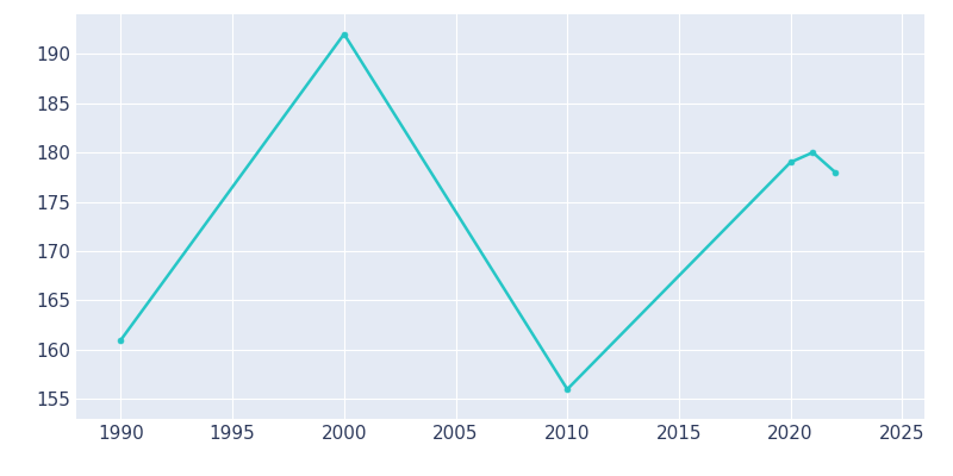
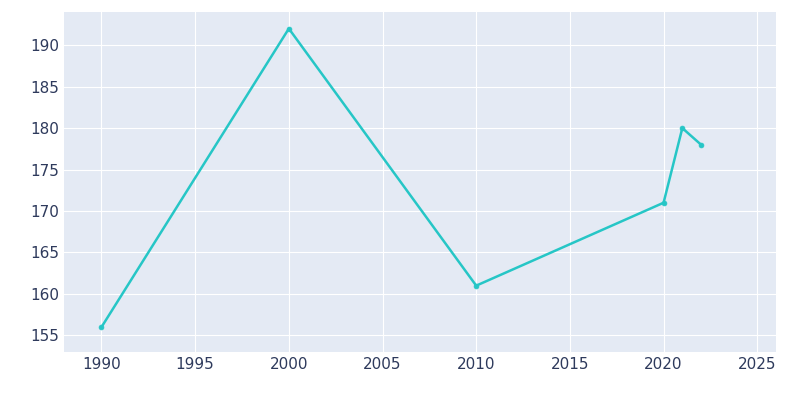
1990: 161 -> 156
2010: 156 -> 161
2020: 179 -> 171
